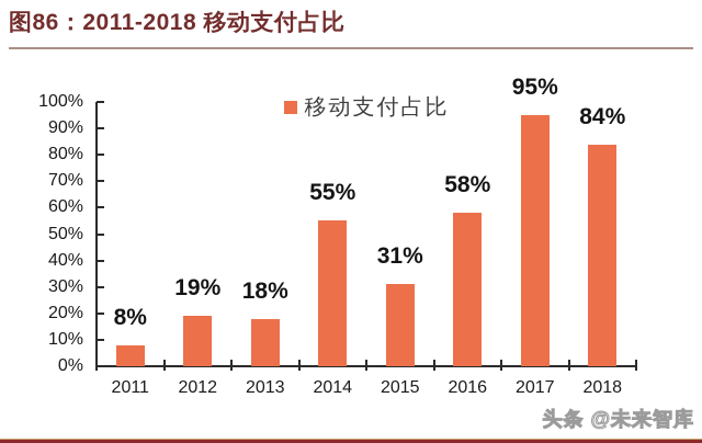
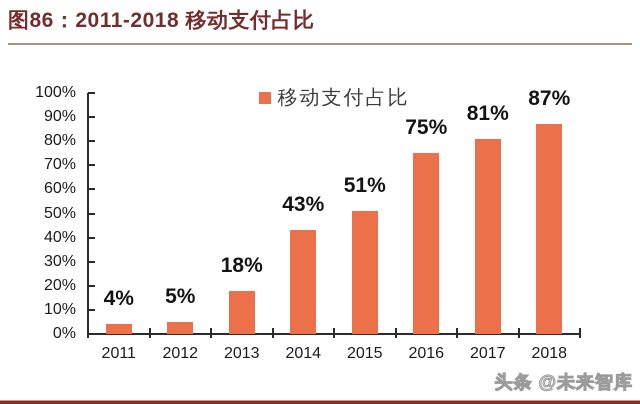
2011: 8% -> 4%
2012: 19% -> 5%
2014: 55% -> 43%
2015: 31% -> 51%
2016: 58% -> 75%
2017: 95% -> 81%
2018: 84% -> 87%
